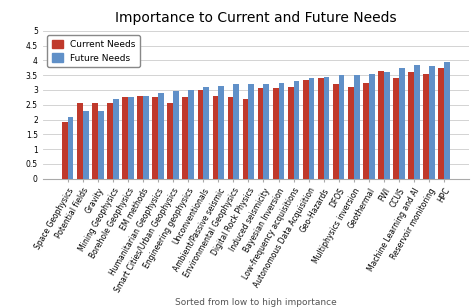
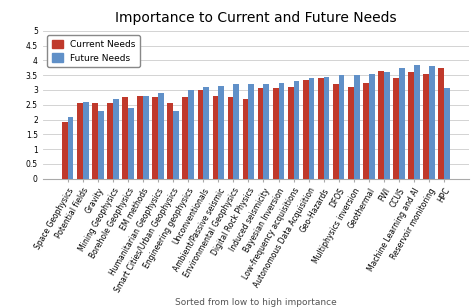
Future Needs/Potential fields: 2.30 -> 2.60
Future Needs/Borehole Geophysics: 2.75 -> 2.40
Future Needs/Smart Cities/Urban Geophysics: 2.95 -> 2.30
Future Needs/HPC: 3.95 -> 3.05
